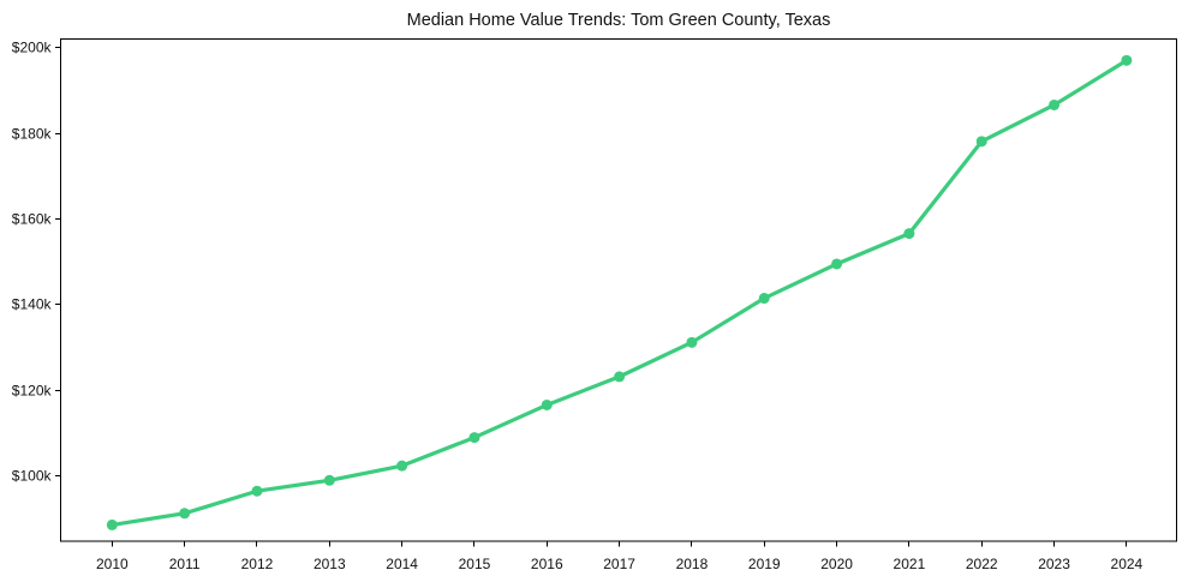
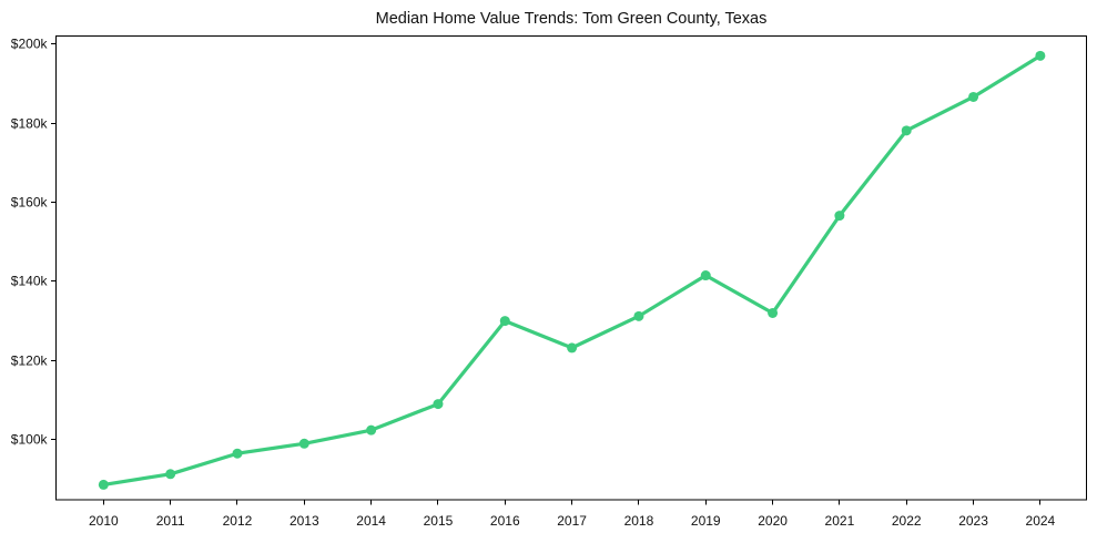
2016: $117k -> $130k
2020: $150k -> $132k
